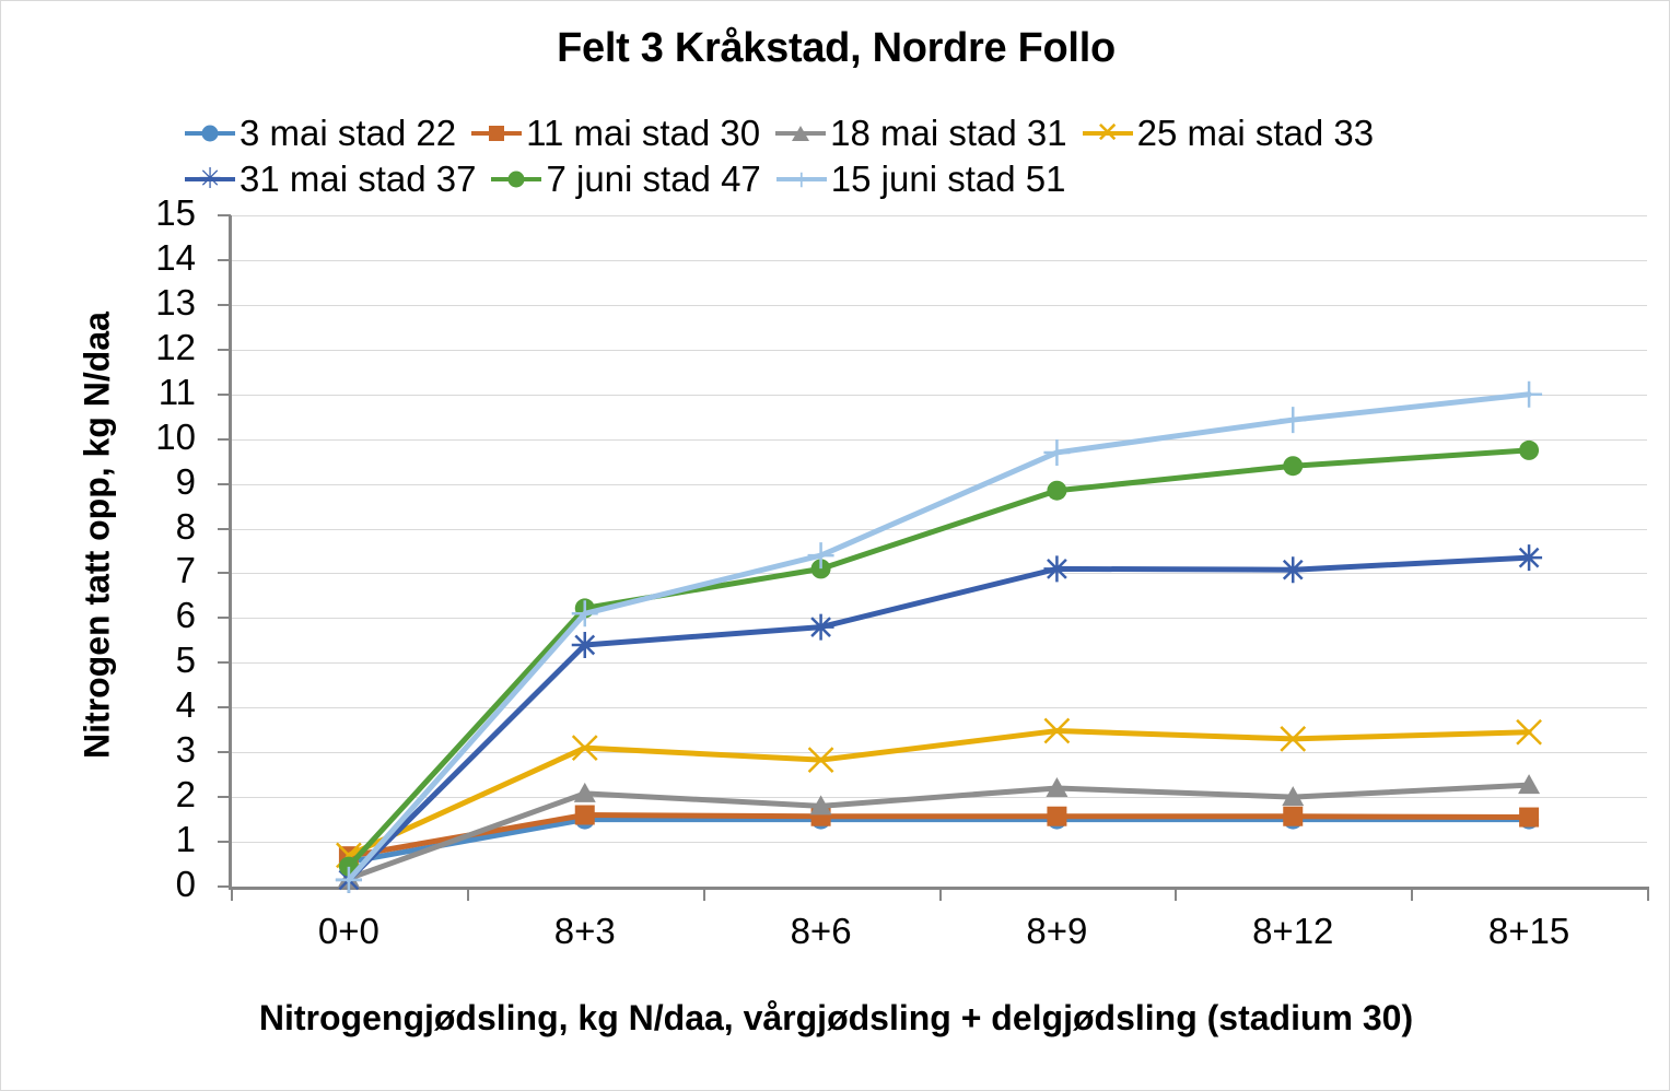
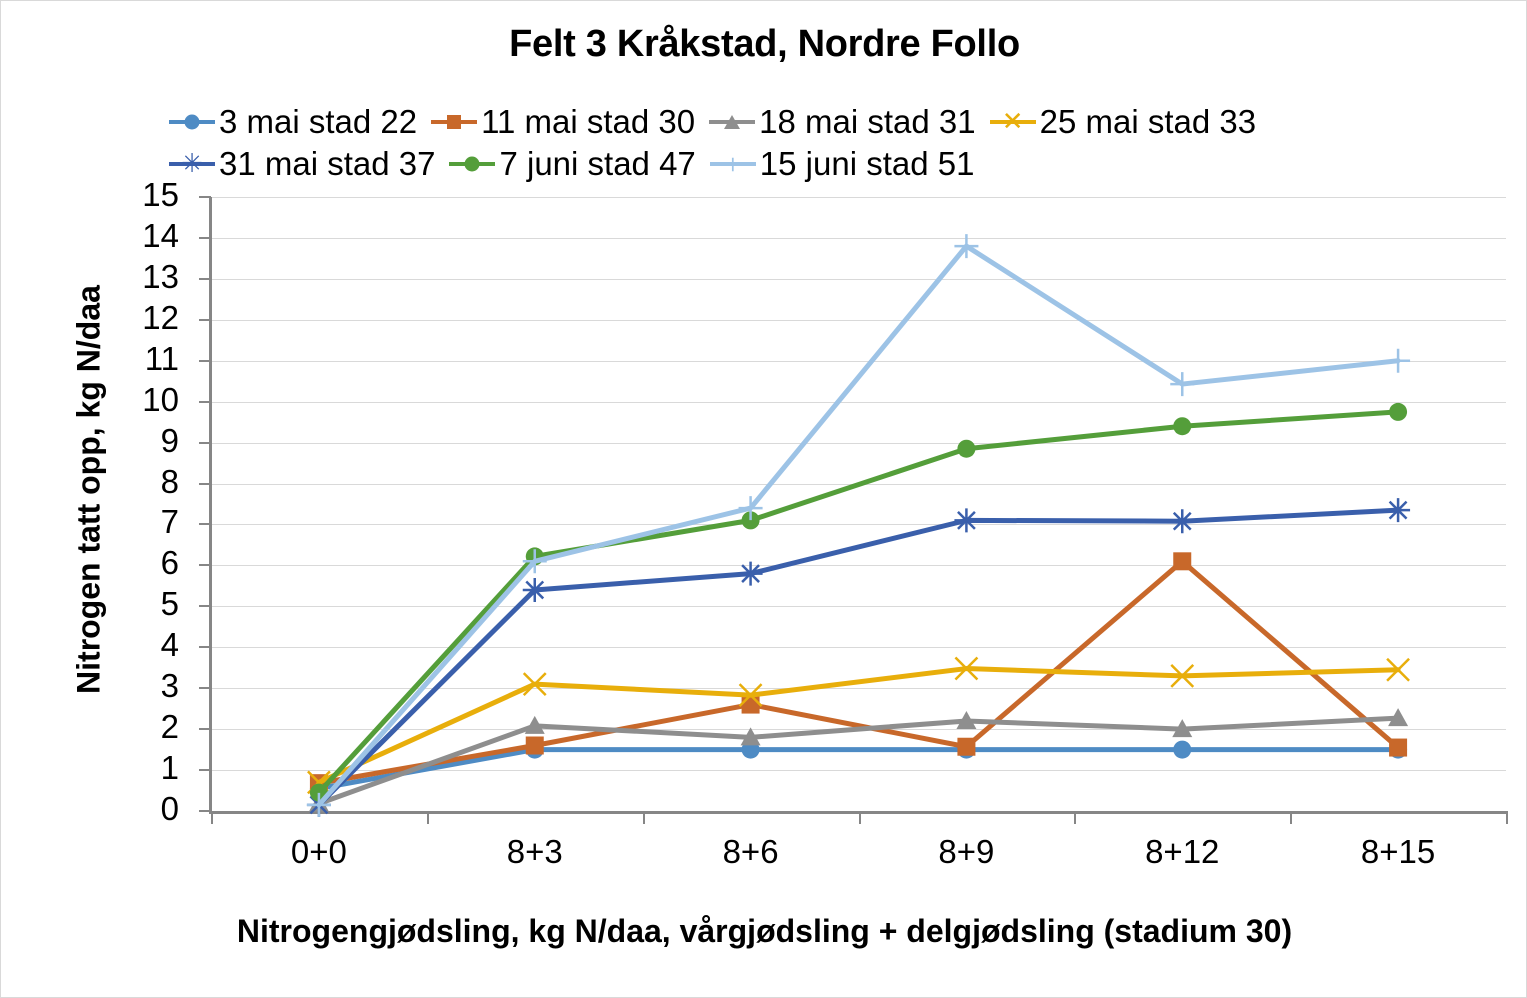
11 mai stad 30/8+6: 1.6 -> 2.6
15 juni stad 51/8+9: 9.7 -> 13.8
11 mai stad 30/8+12: 1.6 -> 6.1
